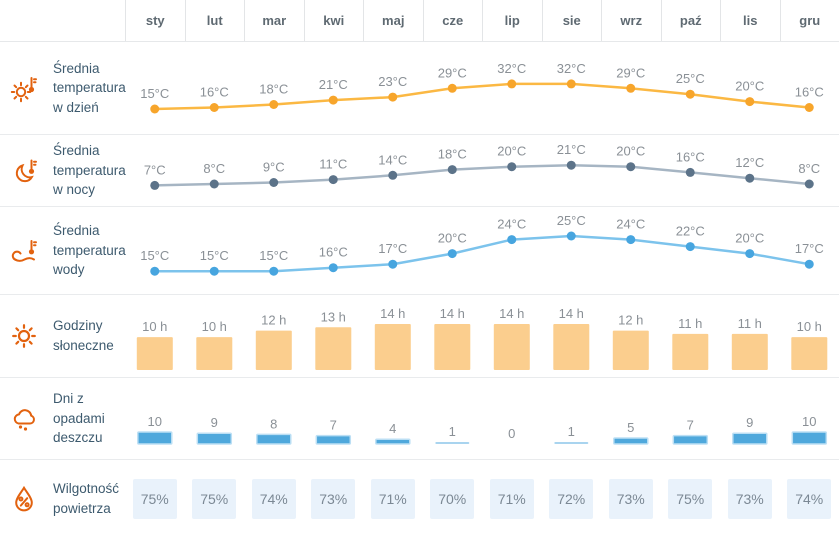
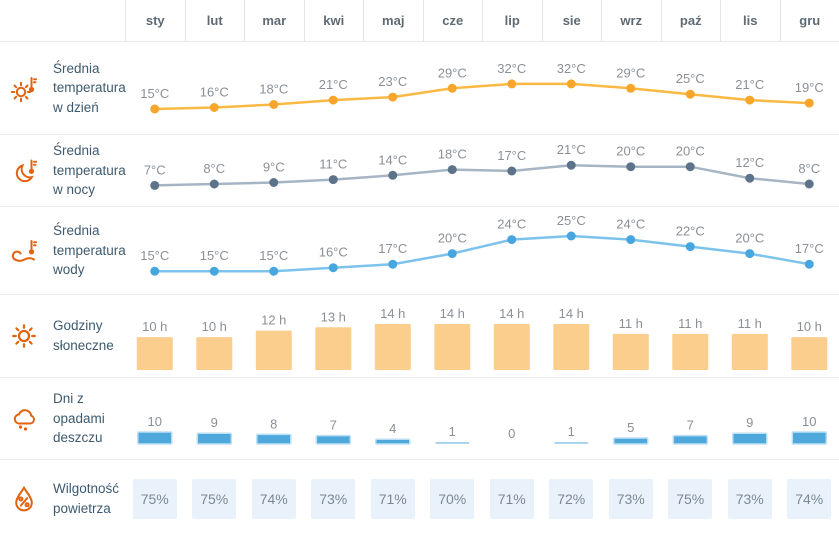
Średnia temperatura w dzień/lis: 20°C -> 21°C
Średnia temperatura w dzień/gru: 16°C -> 19°C
Średnia temperatura w nocy/lip: 20°C -> 17°C
Średnia temperatura w nocy/paź: 16°C -> 20°C
Godziny słoneczne/wrz: 12 -> 11
